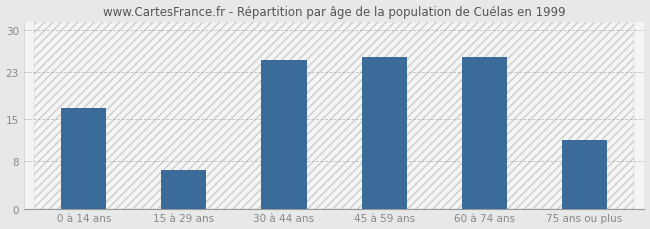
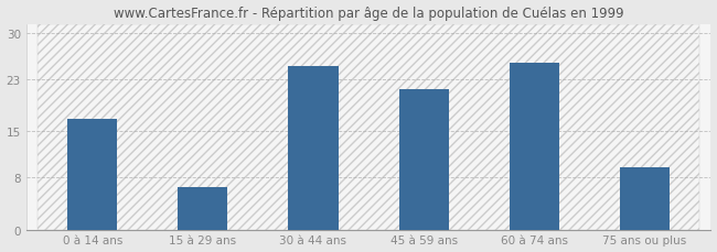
45 à 59 ans: 25.6 -> 21.5
75 ans ou plus: 11.6 -> 9.5
